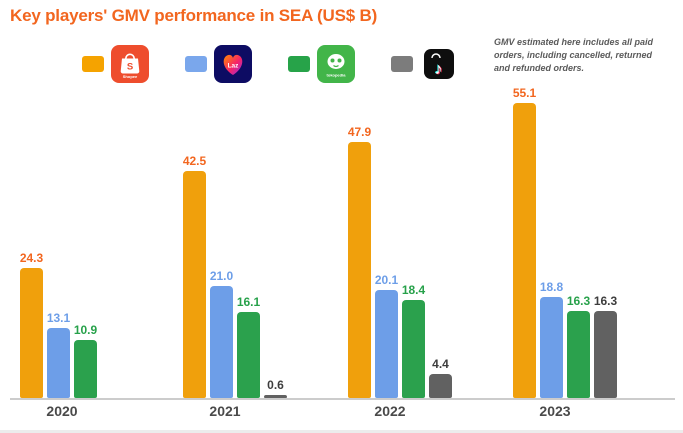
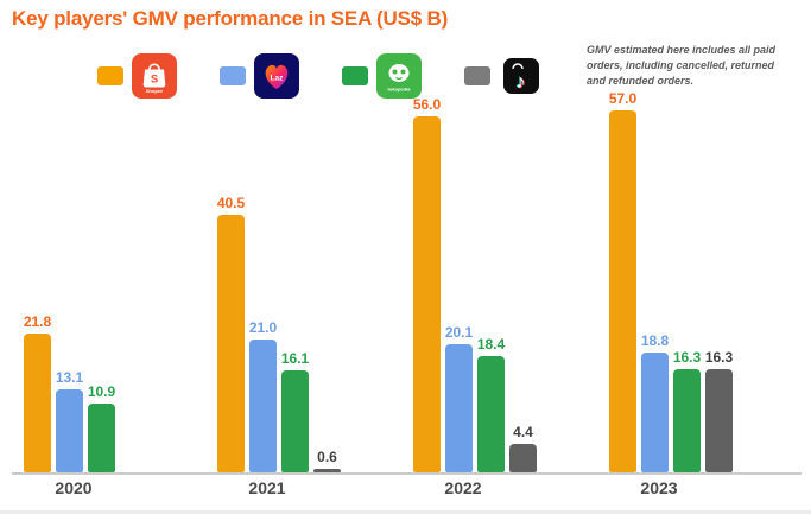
Shopee/2020: 24.3 -> 21.8
Shopee/2021: 42.5 -> 40.5
Shopee/2022: 47.9 -> 56.0
Shopee/2023: 55.1 -> 57.0
